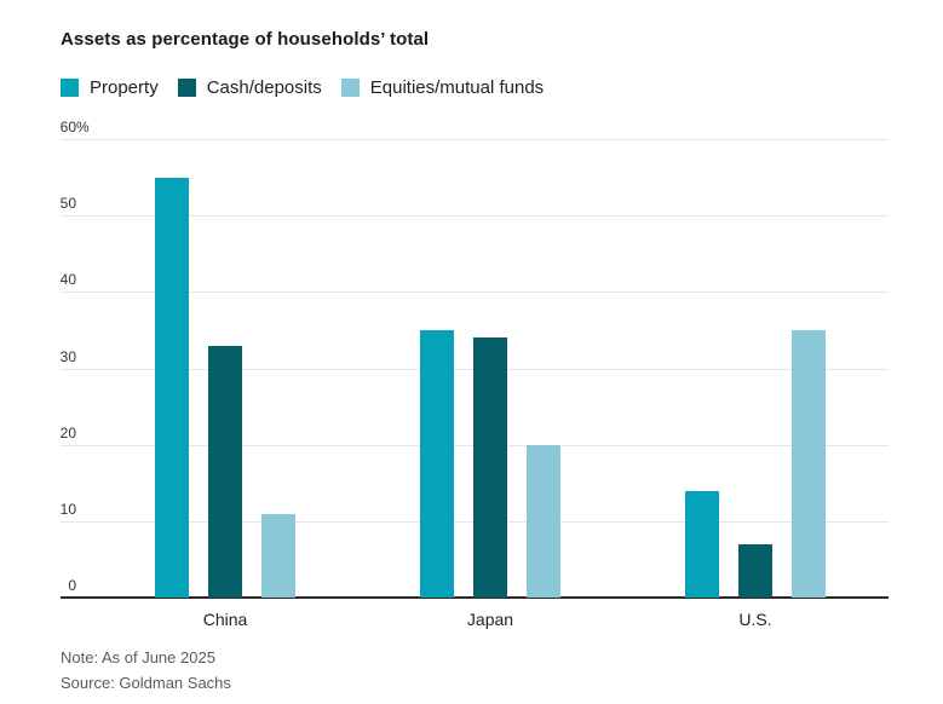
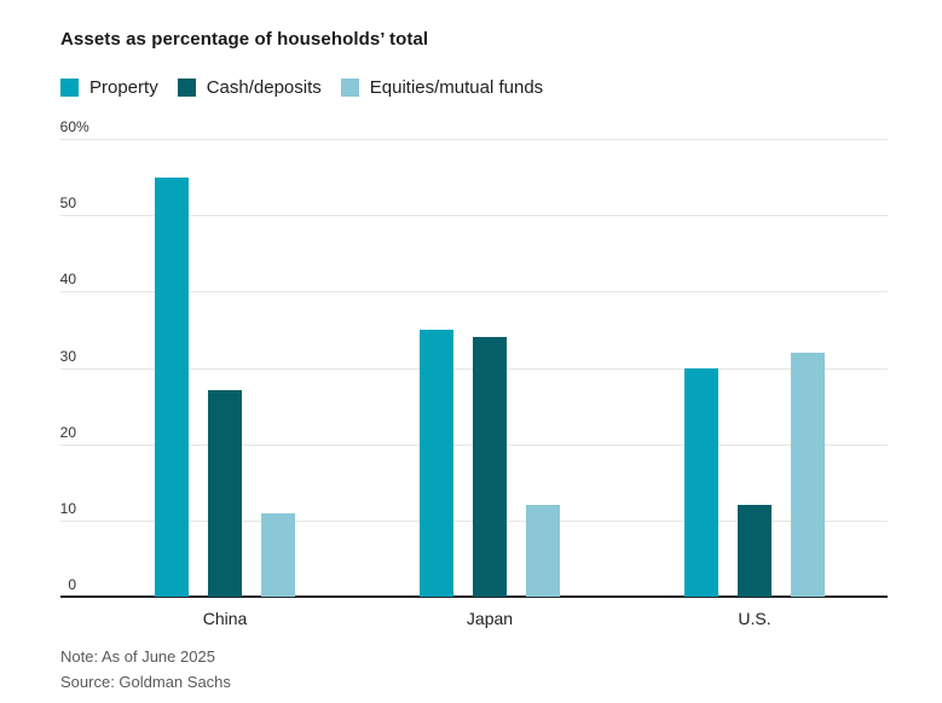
Cash/deposits/China: 33 -> 27
Equities/mutual funds/Japan: 20 -> 12
Property/U.S.: 14 -> 30
Cash/deposits/U.S.: 7 -> 12
Equities/mutual funds/U.S.: 35 -> 32
